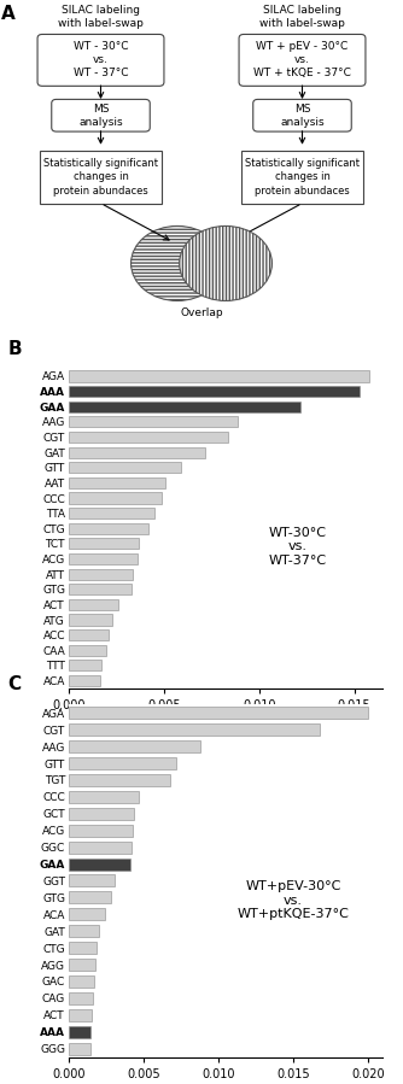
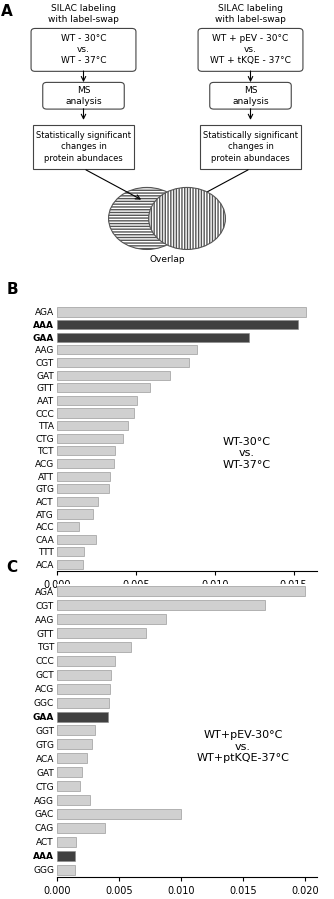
ACC: 0.0021 -> 0.0014
CAA: 0.0020 -> 0.0025
TGT: 0.0068 -> 0.0060
AGG: 0.0018 -> 0.0027
GAC: 0.0018 -> 0.0100
CAG: 0.0016 -> 0.0039
